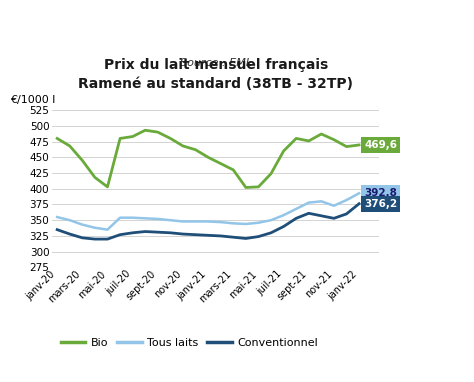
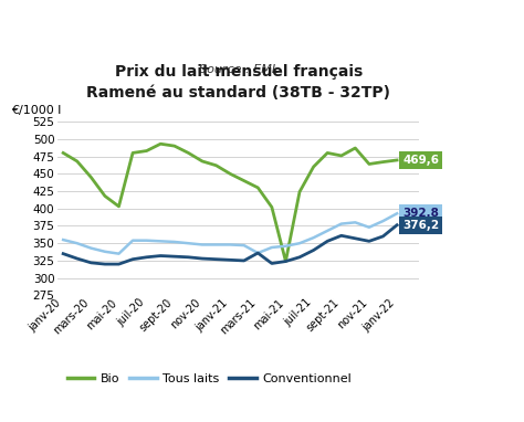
Tous laits/mars-21: 345 -> 336
Conventionnel/mars-21: 323 -> 336
Bio/mai-21: 403 -> 324
Bio/nov-21: 478 -> 464
